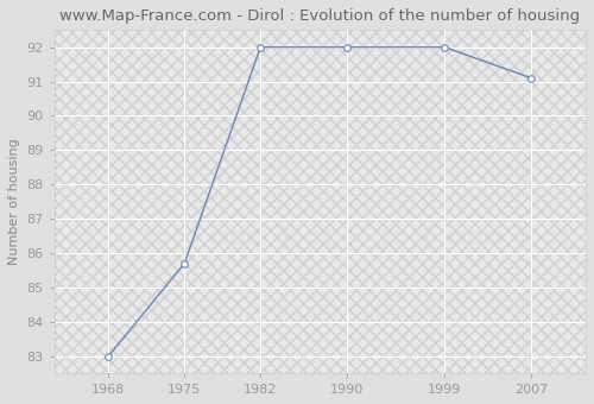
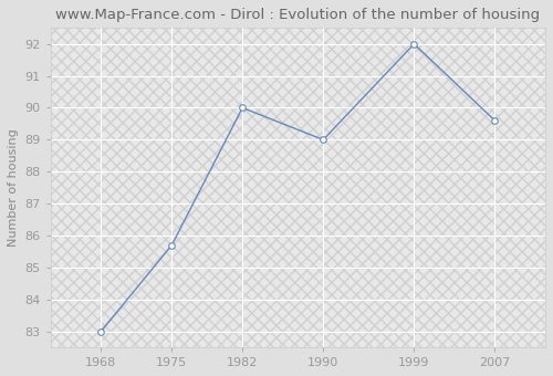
1982: 92.0 -> 90.0
1990: 92.0 -> 89.0
2007: 91.1 -> 89.6
